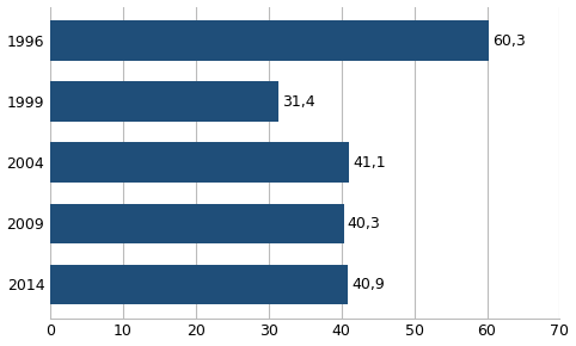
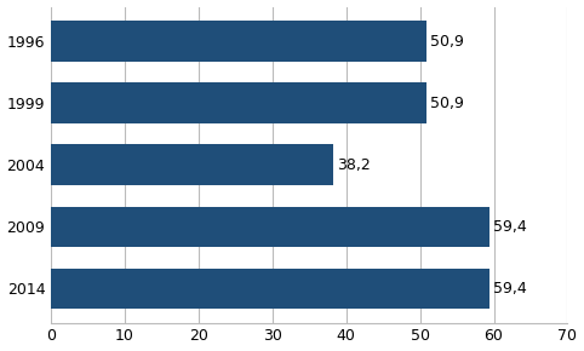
1996: 60,3 -> 50,9
1999: 31,4 -> 50,9
2004: 41,1 -> 38,2
2009: 40,3 -> 59,4
2014: 40,9 -> 59,4
